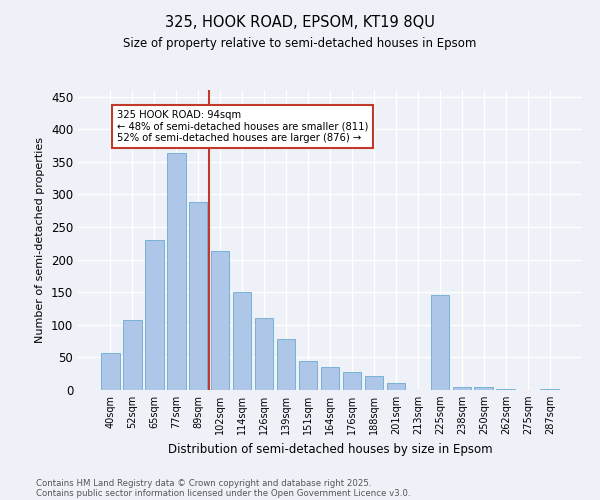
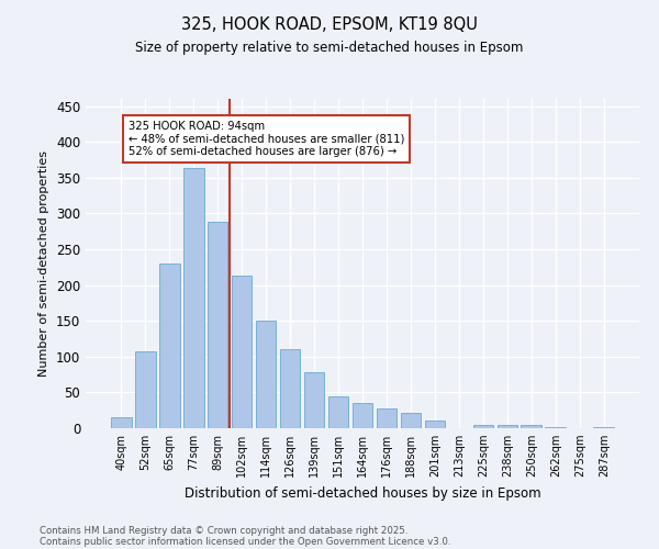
40sqm: 56 -> 15
225sqm: 146 -> 5
